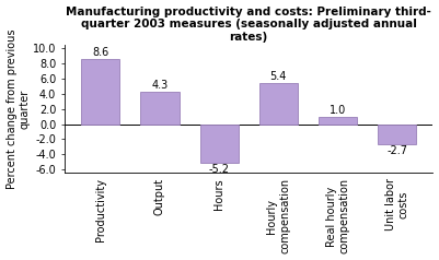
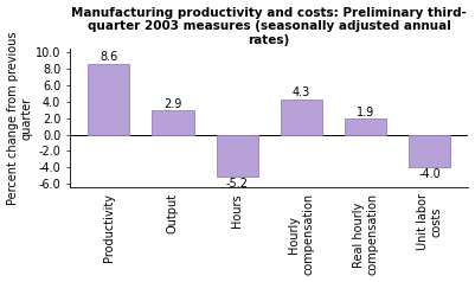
Output: 4.3 -> 2.9
Hourly compensation: 5.4 -> 4.3
Real hourly compensation: 1.0 -> 1.9
Unit labor costs: -2.7 -> -4.0
